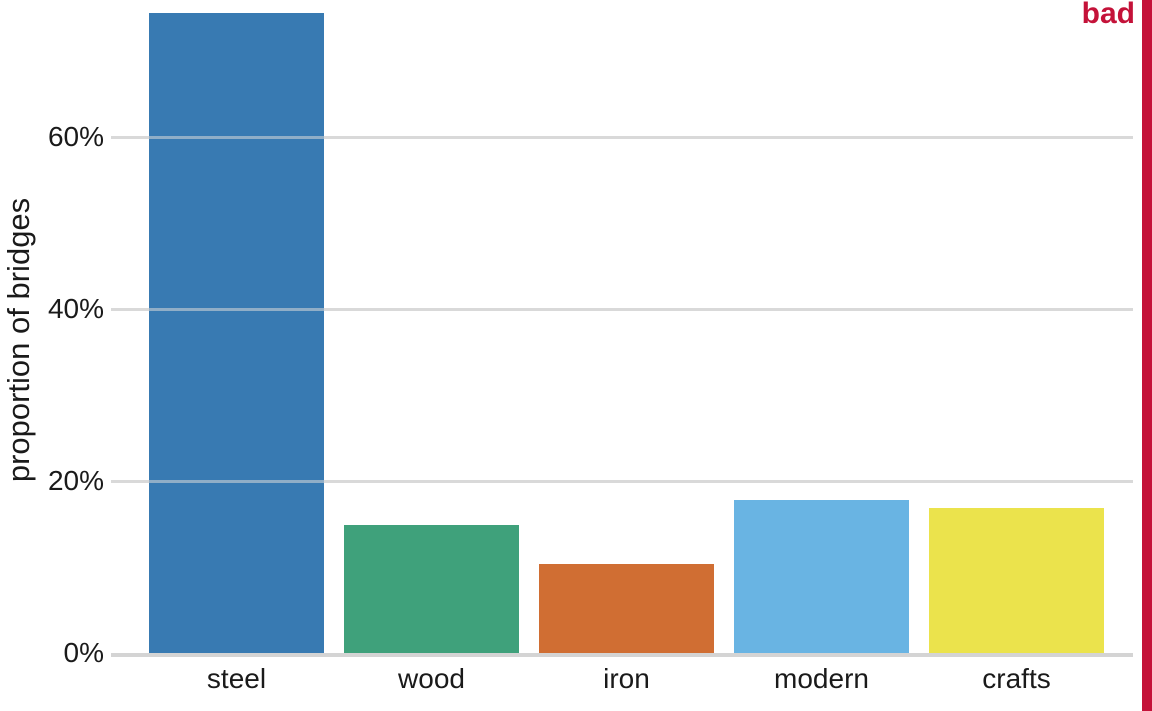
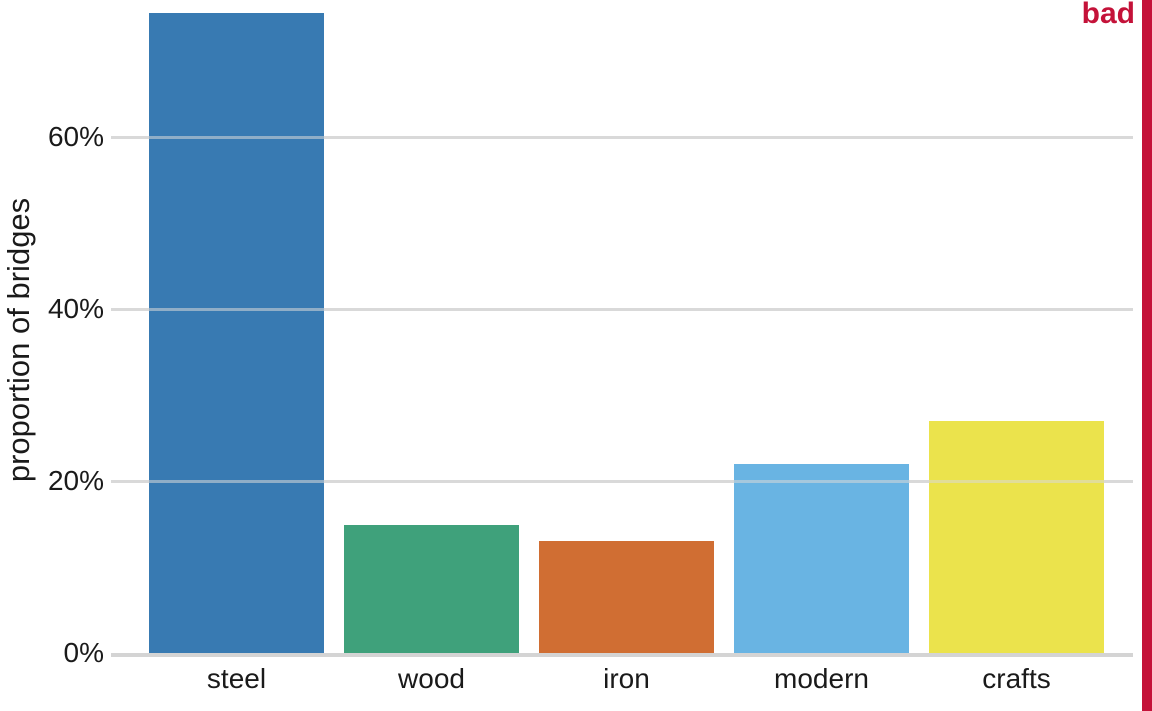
iron: 10% -> 13%
modern: 18% -> 22%
crafts: 17% -> 27%
